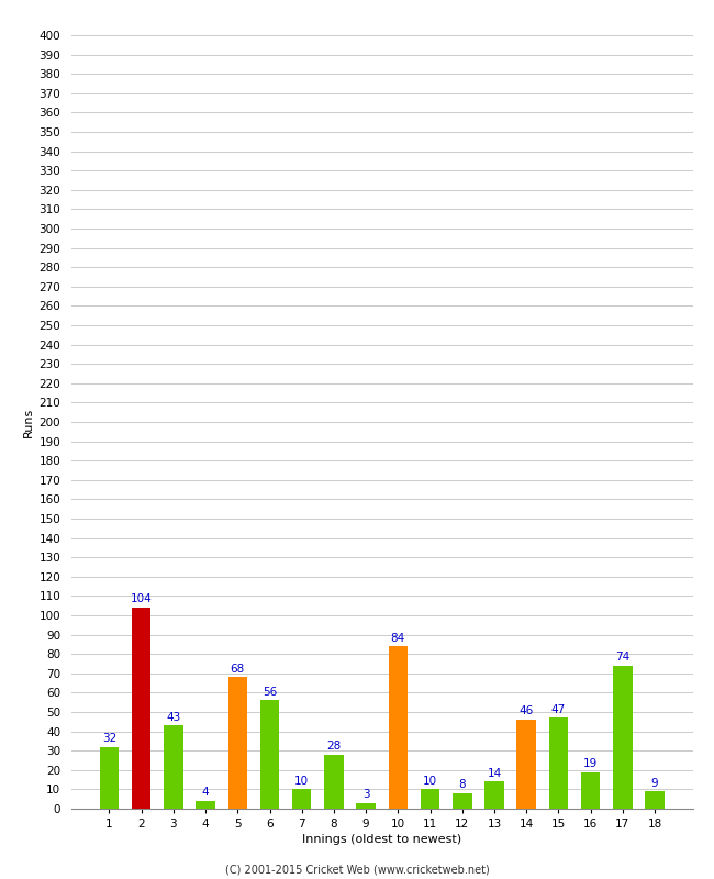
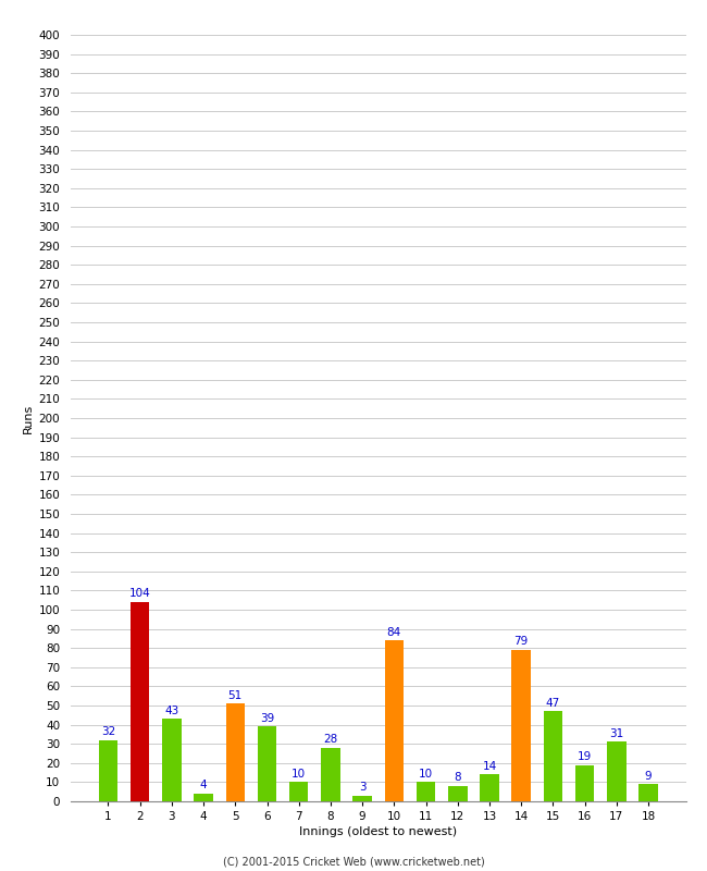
5: 68 -> 51
6: 56 -> 39
14: 46 -> 79
17: 74 -> 31
